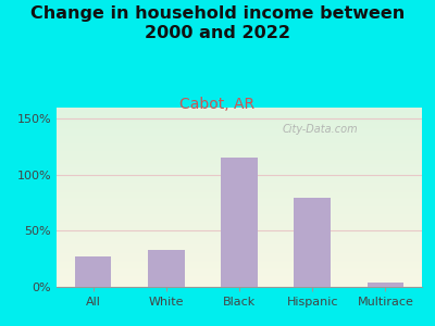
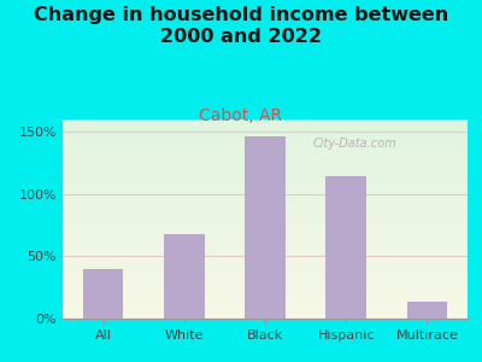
All: 27% -> 40%
White: 33% -> 68%
Black: 115% -> 146%
Hispanic: 80% -> 114%
Multirace: 4% -> 14%
